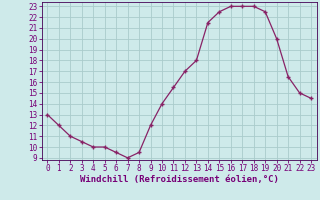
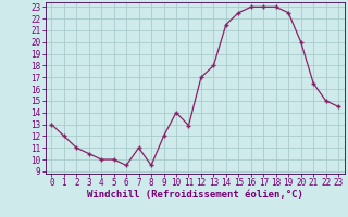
7: 9.0 -> 11.0
11: 15.5 -> 12.9
